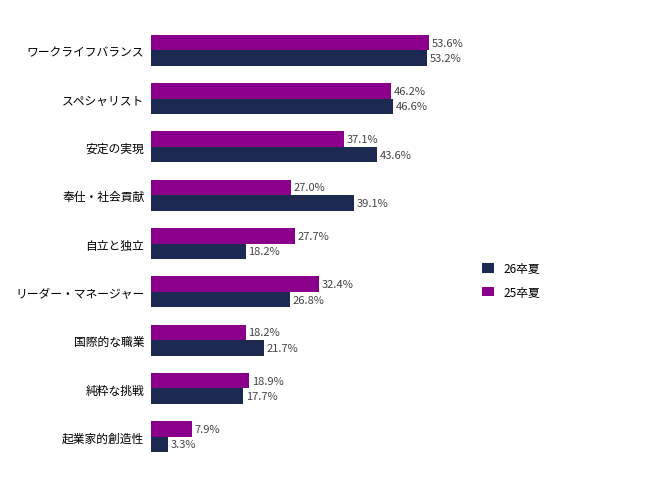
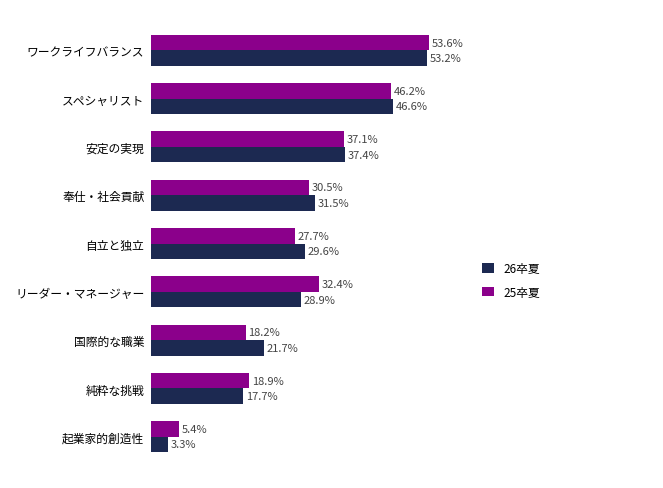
26卒夏/安定の実現: 43.6% -> 37.4%
25卒夏/奉仕・社会貢献: 27.0% -> 30.5%
26卒夏/奉仕・社会貢献: 39.1% -> 31.5%
26卒夏/自立と独立: 18.2% -> 29.6%
26卒夏/リーダー・マネージャー: 26.8% -> 28.9%
25卒夏/起業家的創造性: 7.9% -> 5.4%
